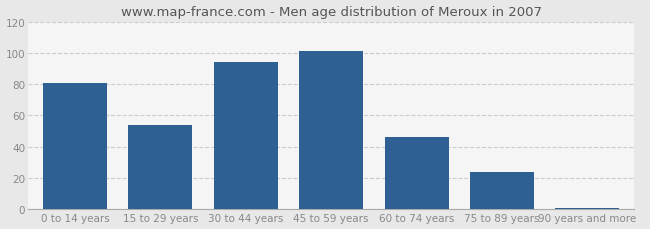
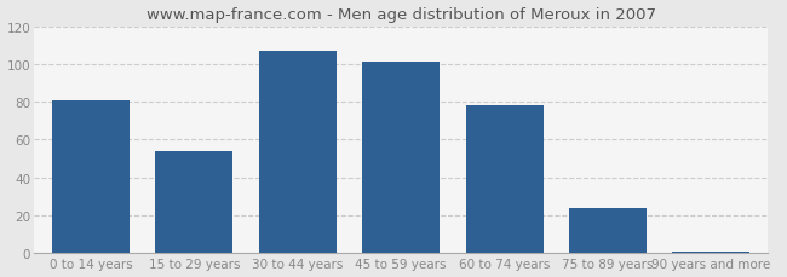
30 to 44 years: 94 -> 107
60 to 74 years: 46 -> 78
